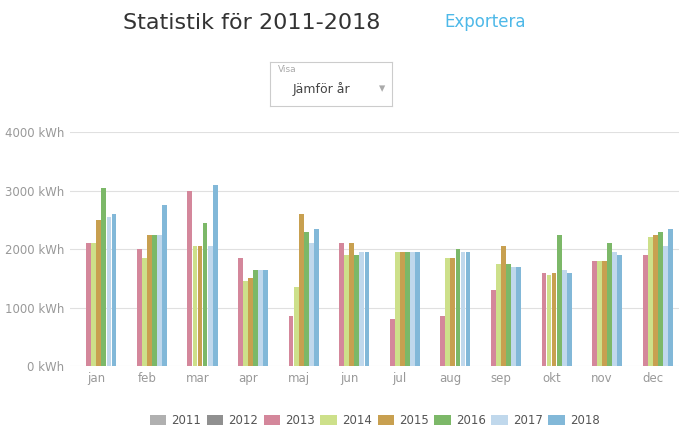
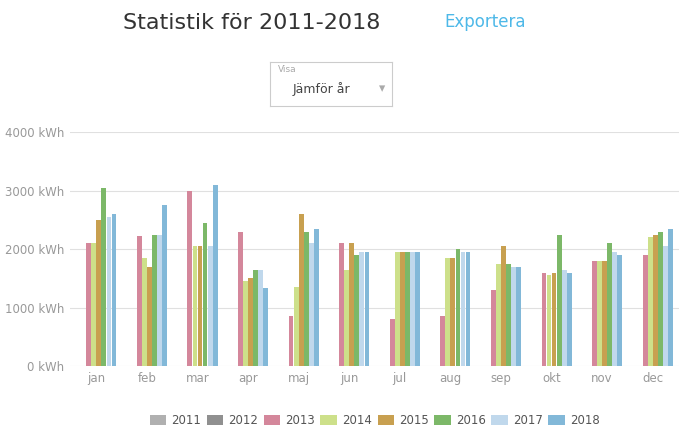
2013/feb: 2000 kWh -> 2220 kWh
2015/feb: 2250 kWh -> 1700 kWh
2013/apr: 1850 kWh -> 2300 kWh
2018/apr: 1650 kWh -> 1340 kWh
2014/jun: 1900 kWh -> 1640 kWh
